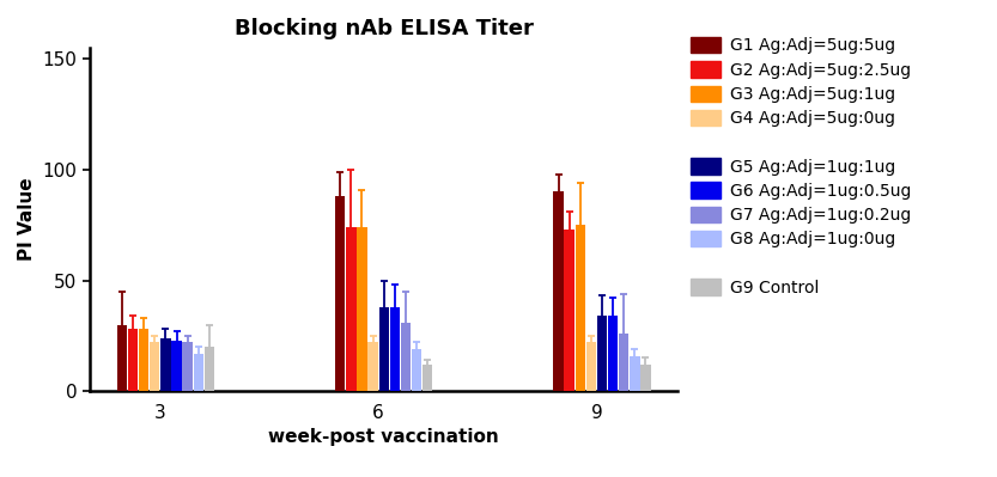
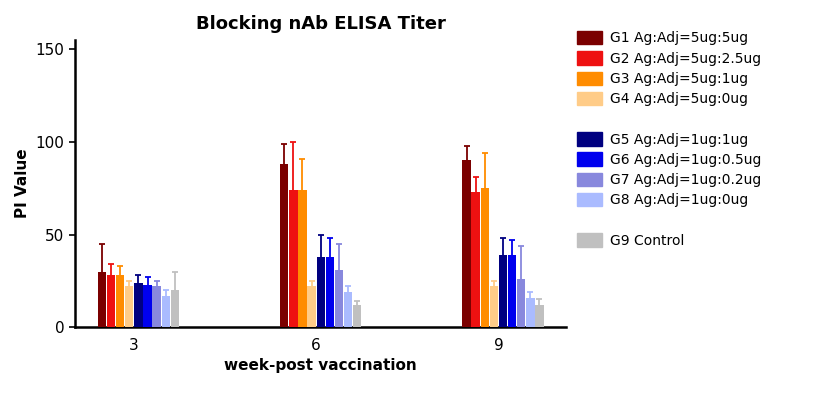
G5 Ag:Adj=1ug:1ug/9: 34 -> 39
G6 Ag:Adj=1ug:0.5ug/9: 34 -> 39
